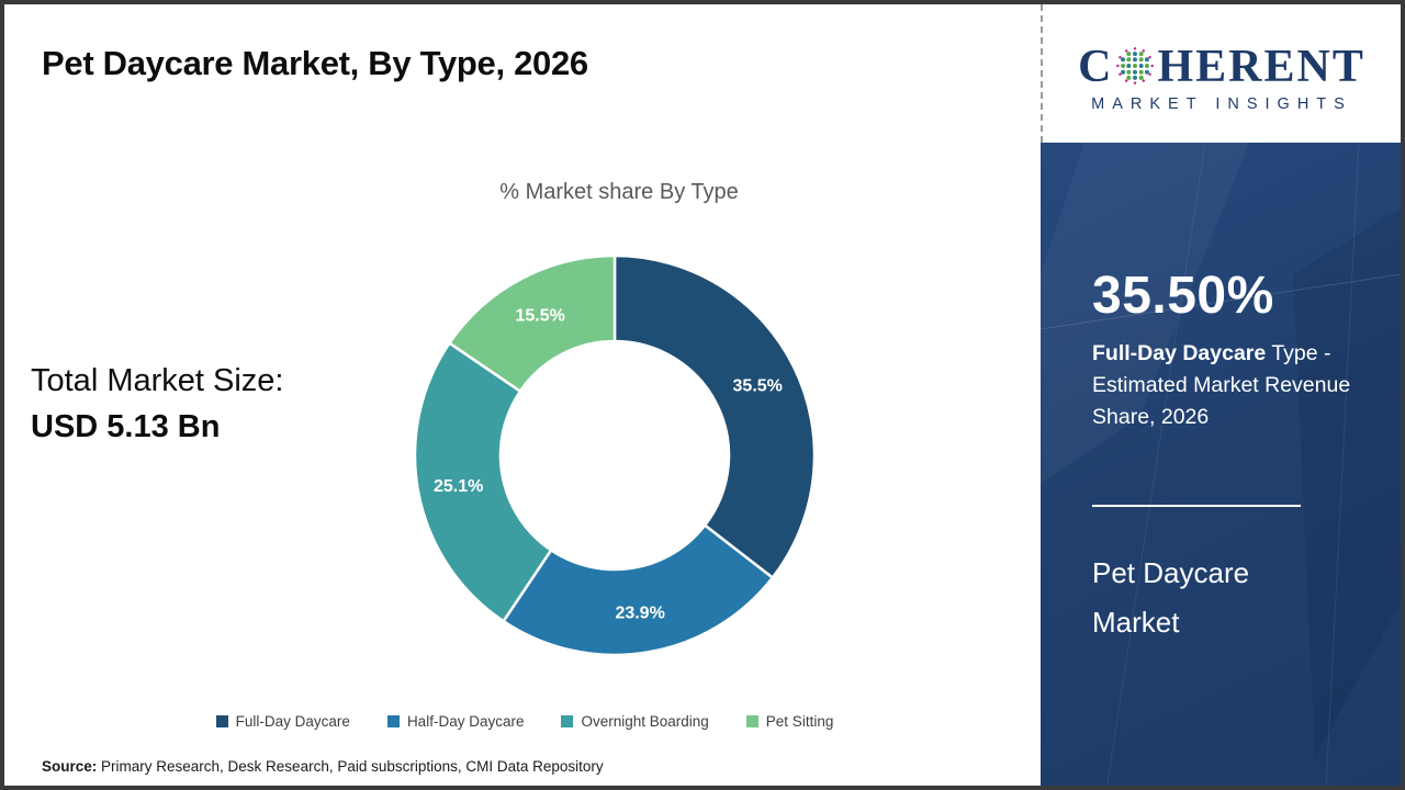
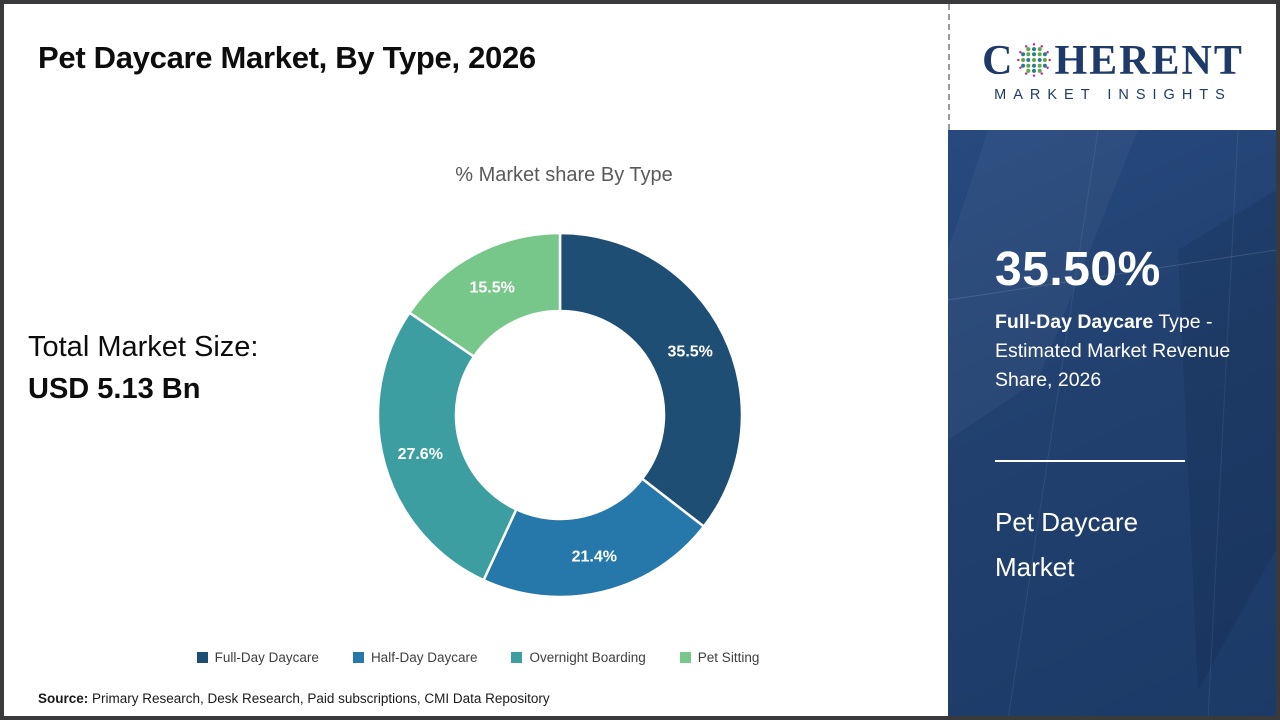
Half-Day Daycare: 23.9% -> 21.4%
Overnight Boarding: 25.1% -> 27.6%
